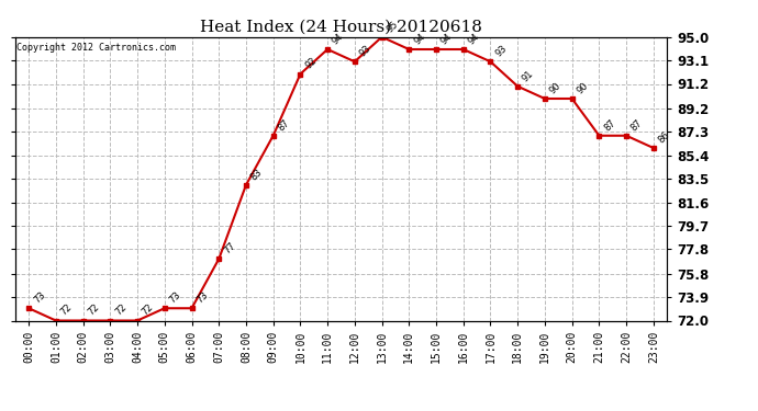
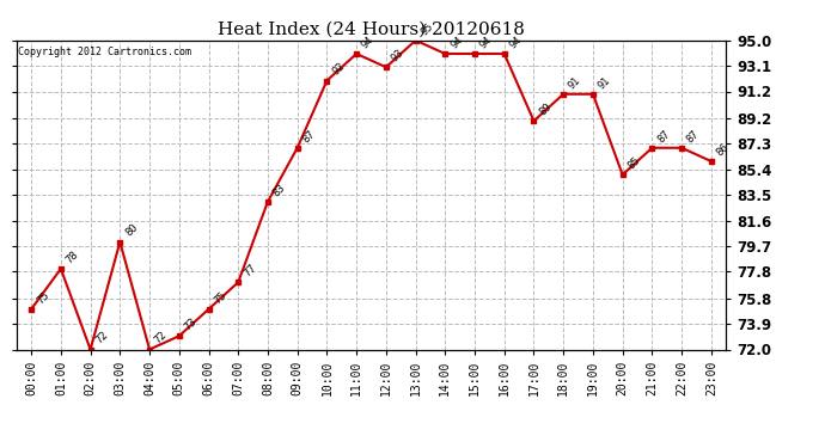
00:00: 73 -> 75
01:00: 72 -> 78
03:00: 72 -> 80
06:00: 73 -> 75
17:00: 93 -> 89
19:00: 90 -> 91
20:00: 90 -> 85
